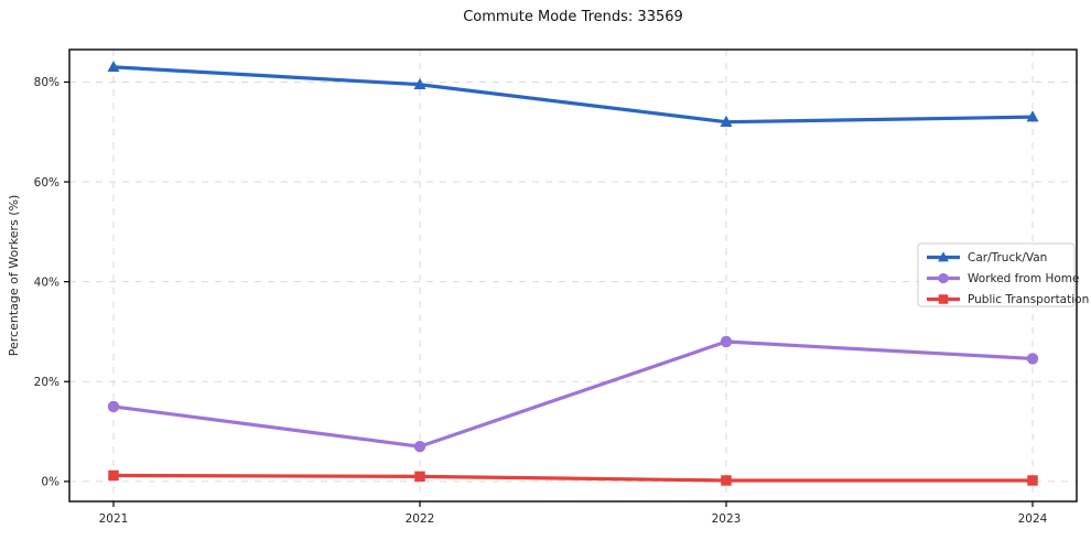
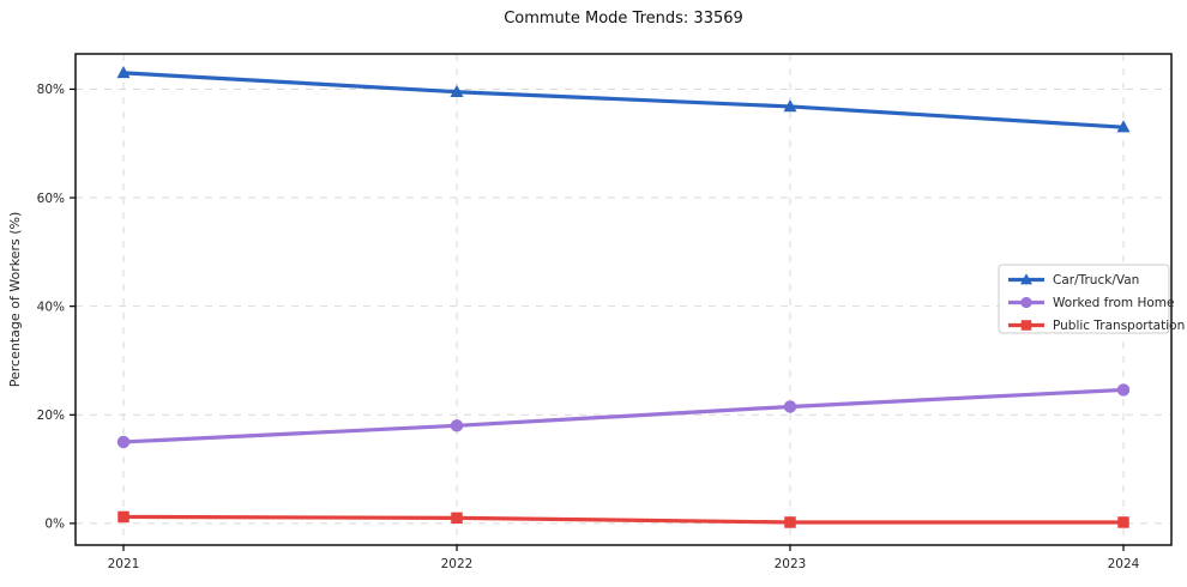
Worked from Home/2022: 7% -> 18%
Car/Truck/Van/2023: 72% -> 77%
Worked from Home/2023: 28% -> 22%
